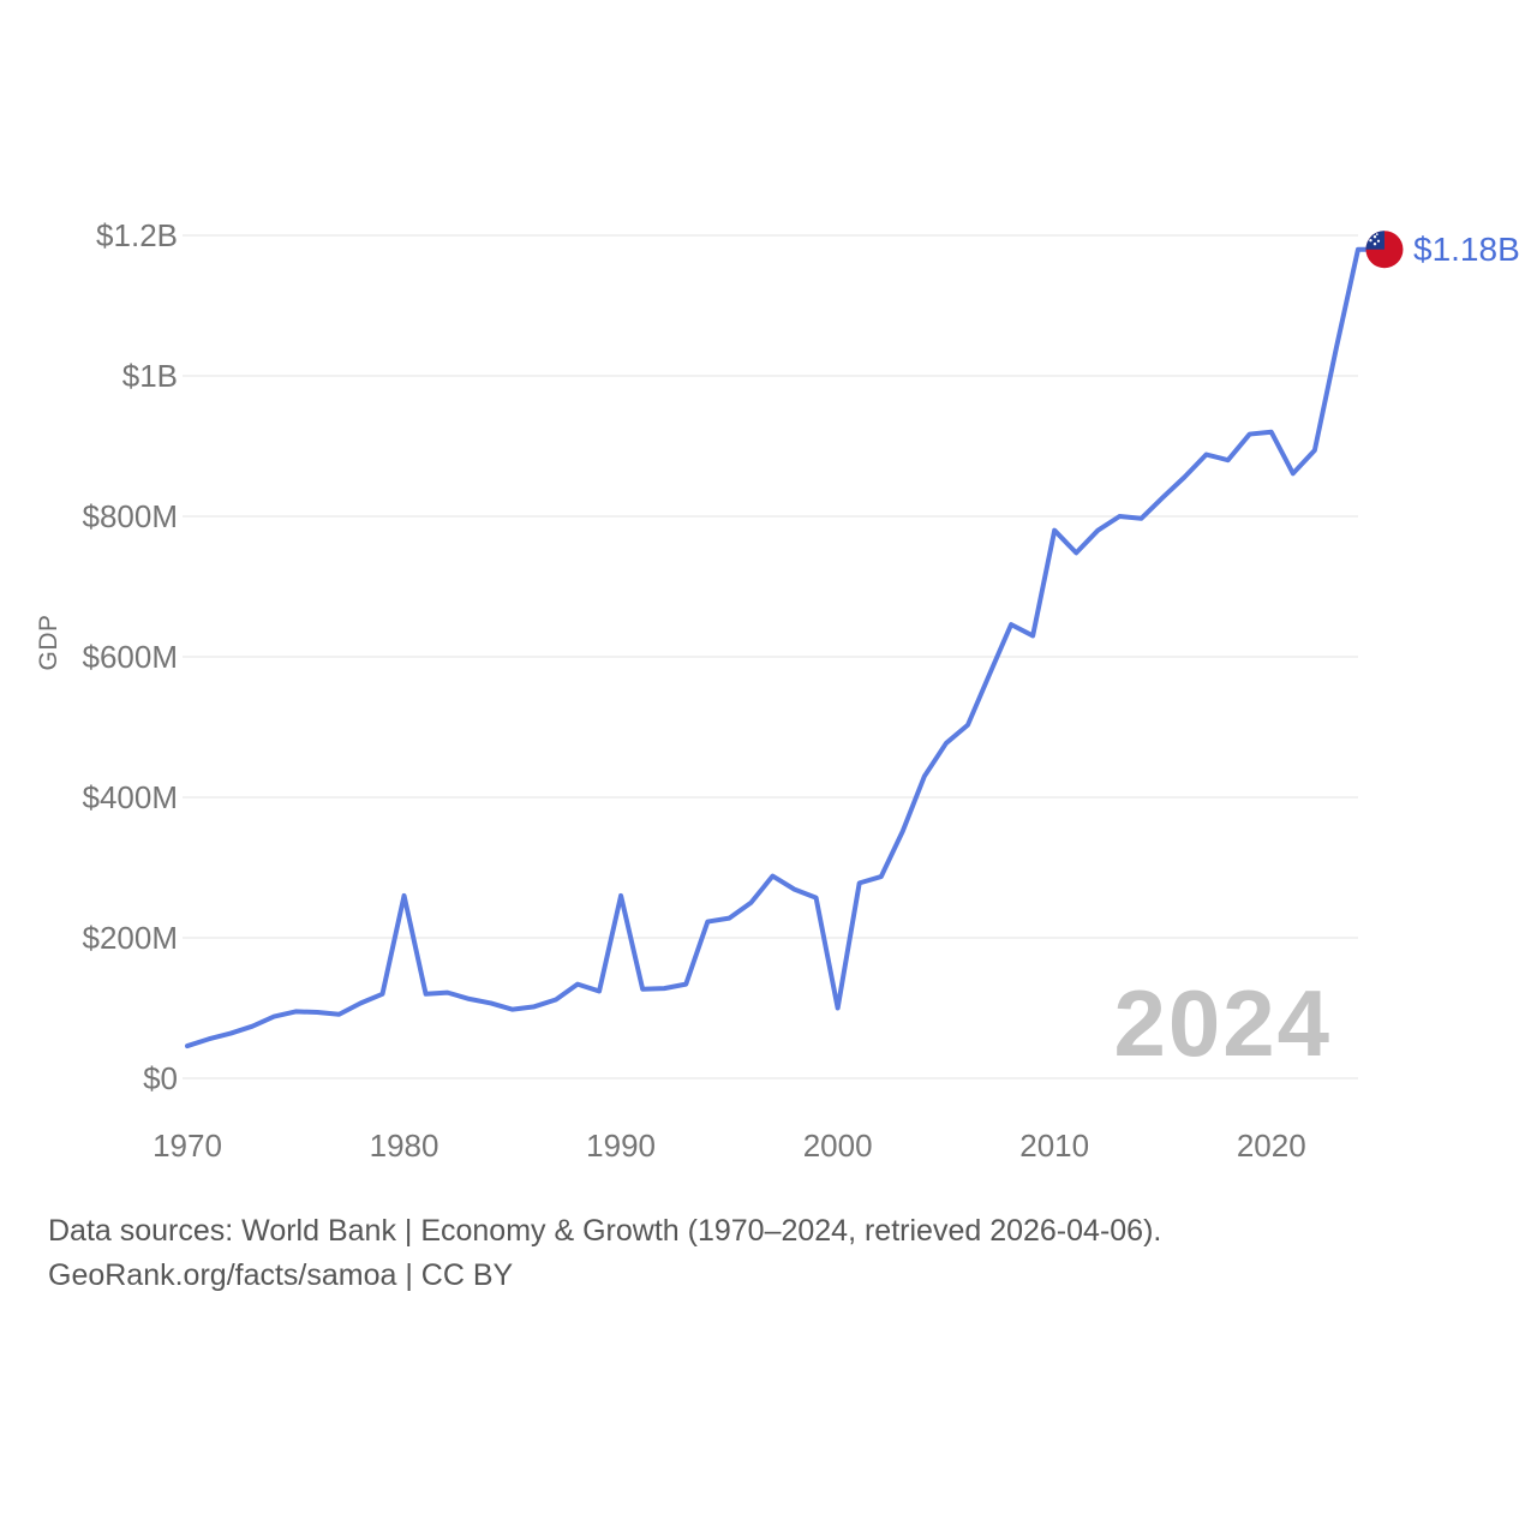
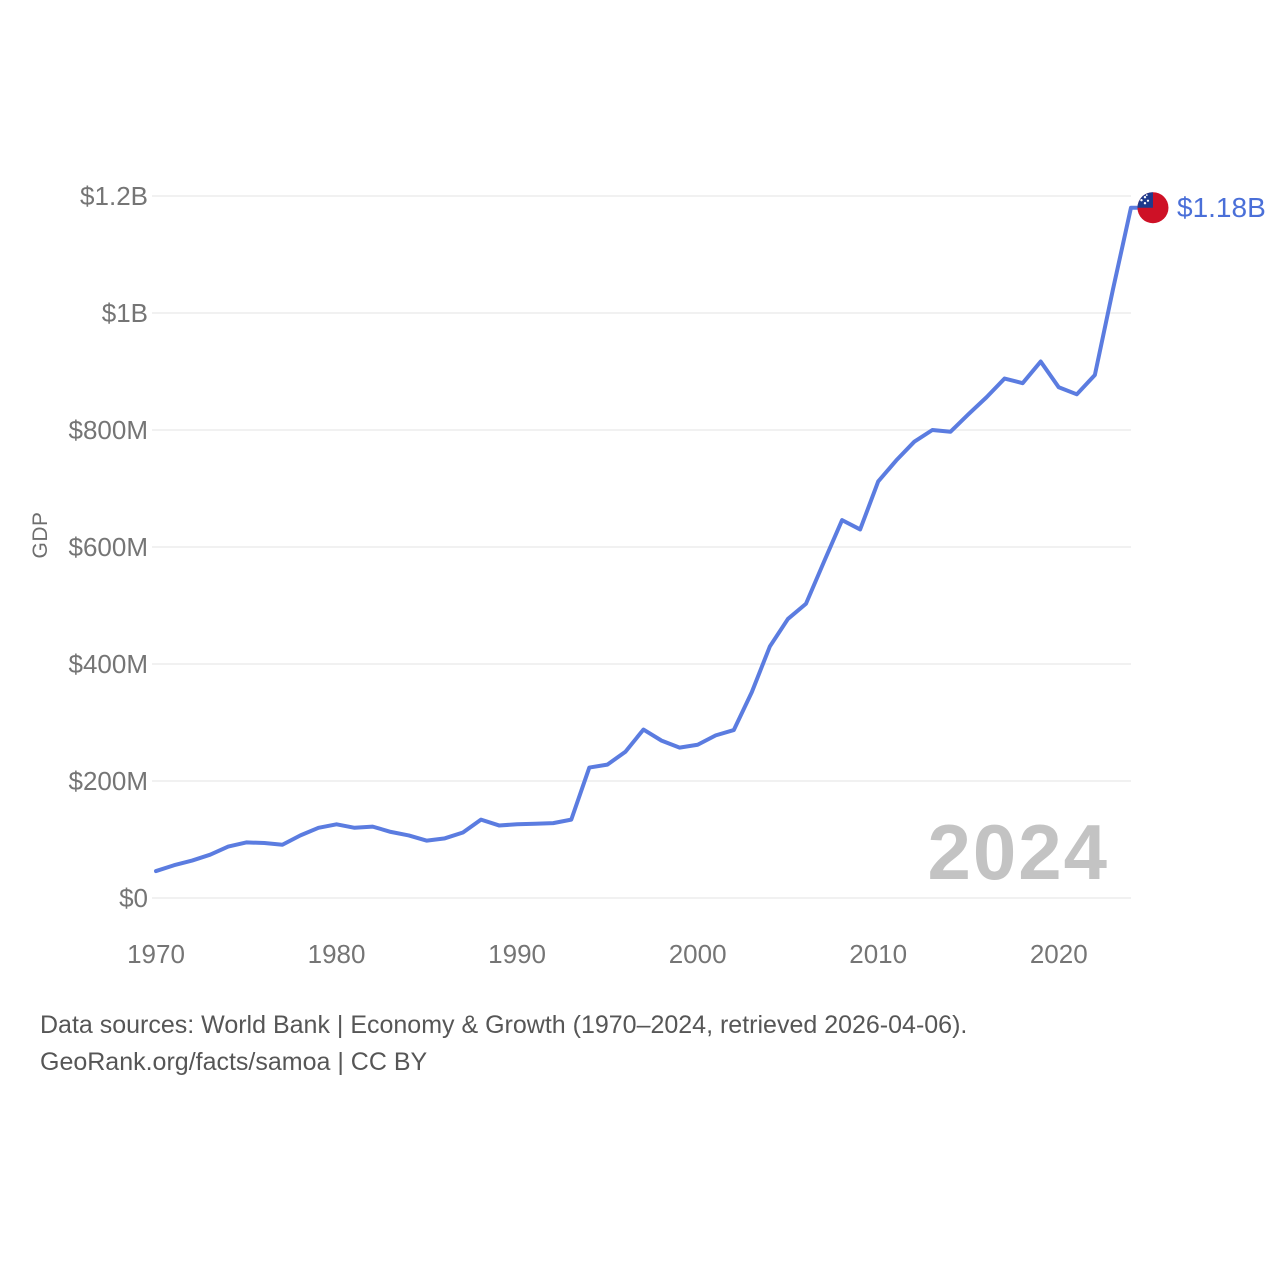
1980: $260M -> $130M
1990: $260M -> $130M
2000: $100M -> $260M
2010: $780M -> $710M
2020: $920M -> $870M
